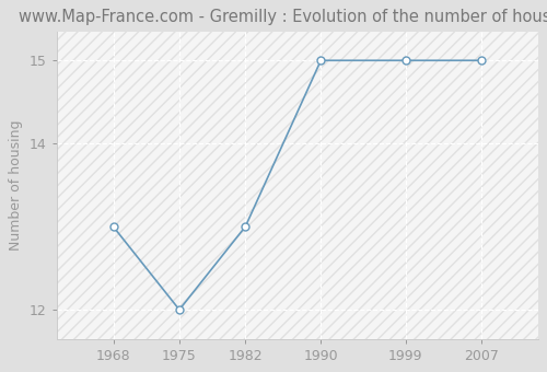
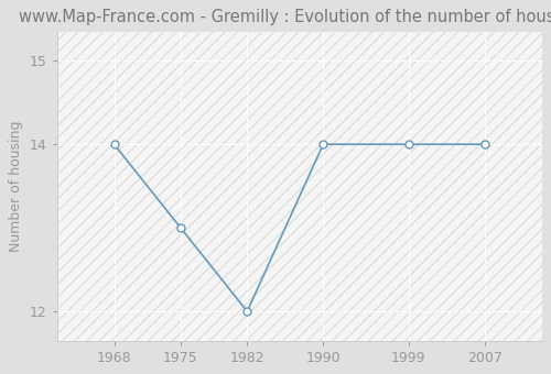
1968: 13 -> 14
1975: 12 -> 13
1982: 13 -> 12
1990: 15 -> 14
1999: 15 -> 14
2007: 15 -> 14
